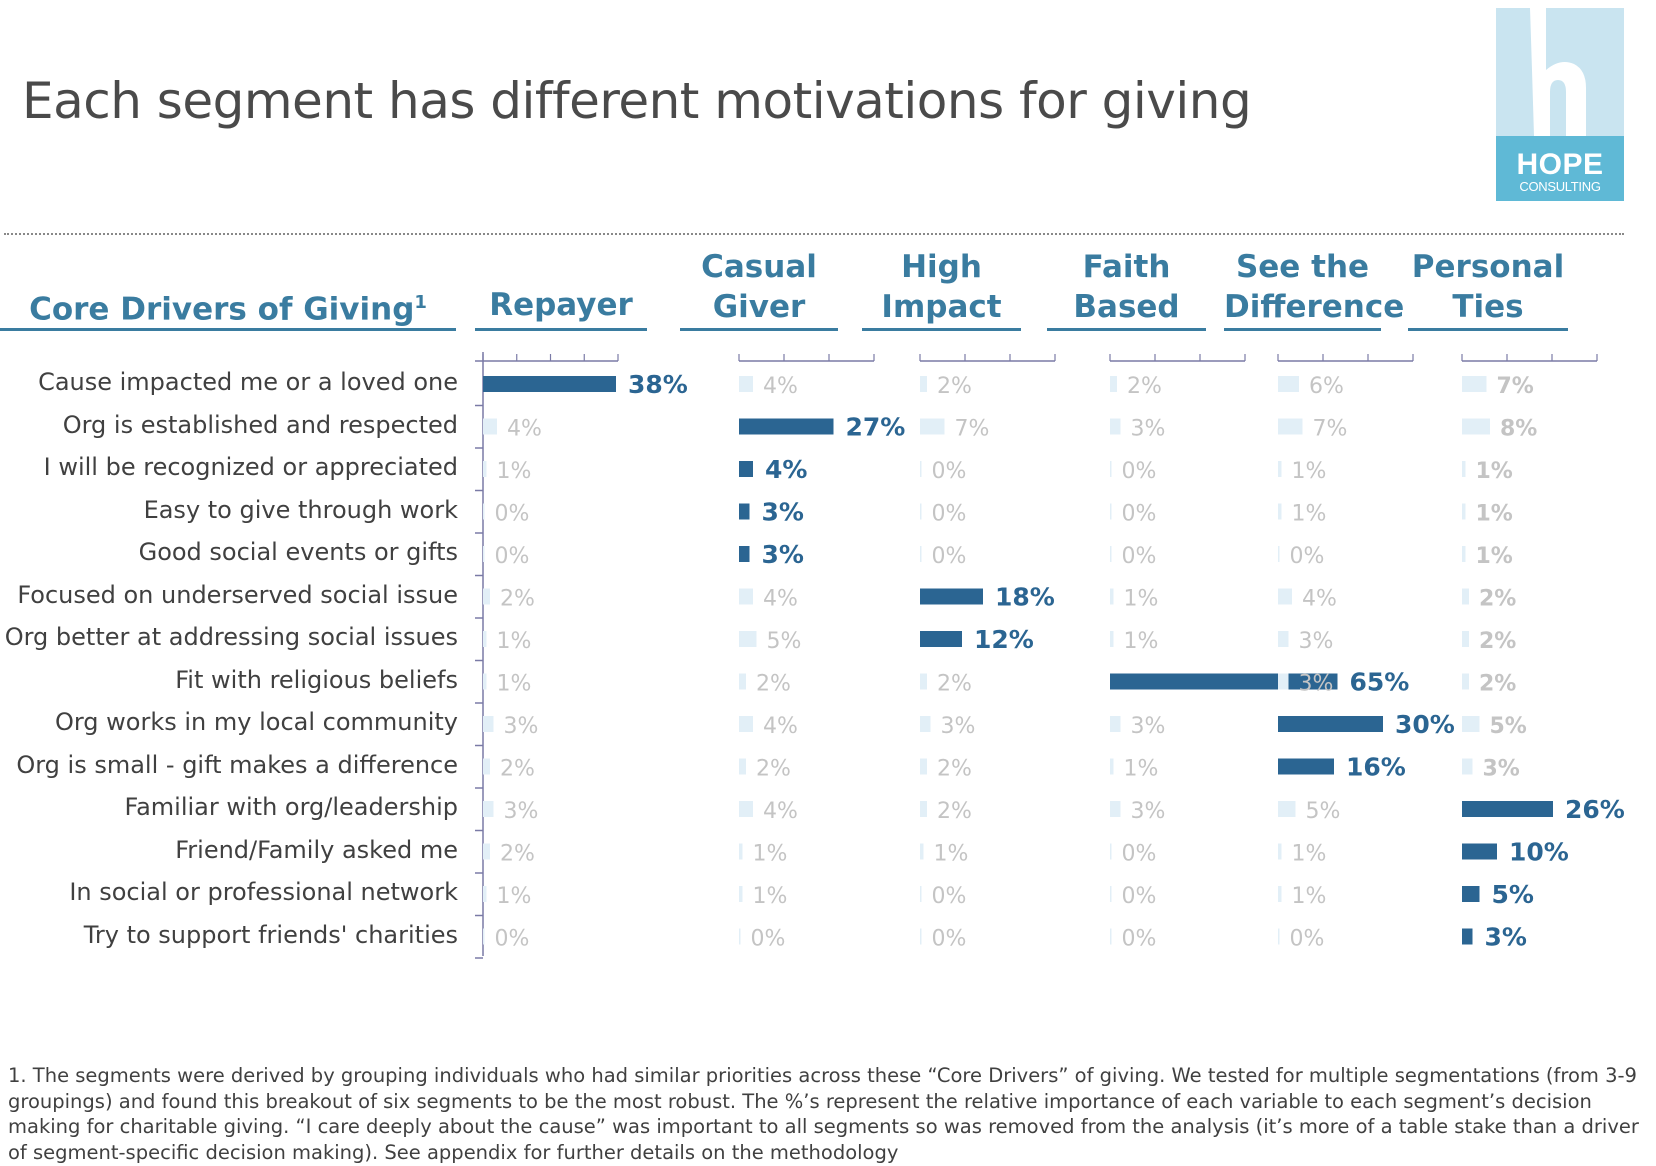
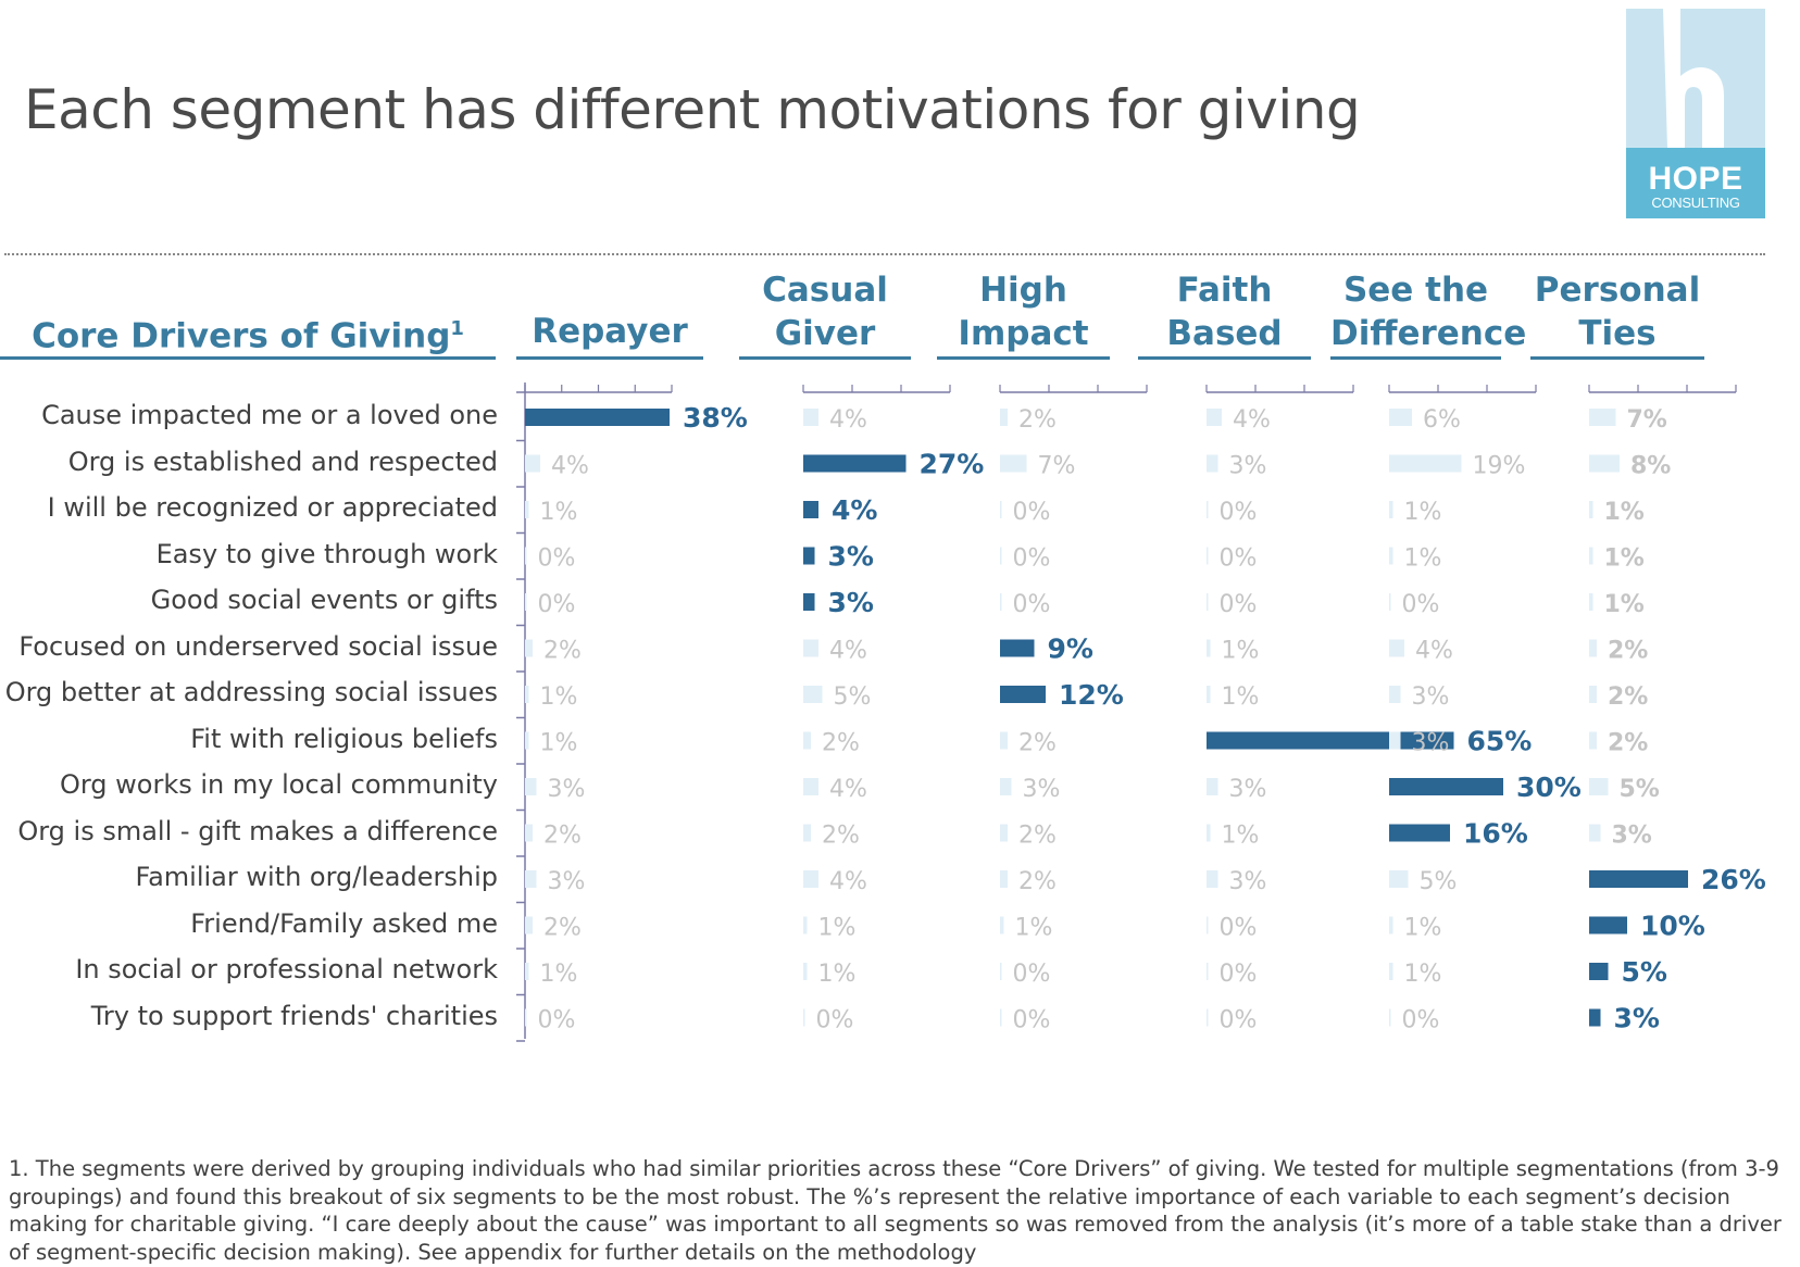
Faith Based/Cause impacted me or a loved one: 2% -> 4%
See the Difference/Org is established and respected: 7% -> 19%
High Impact/Focused on underserved social issue: 18% -> 9%
